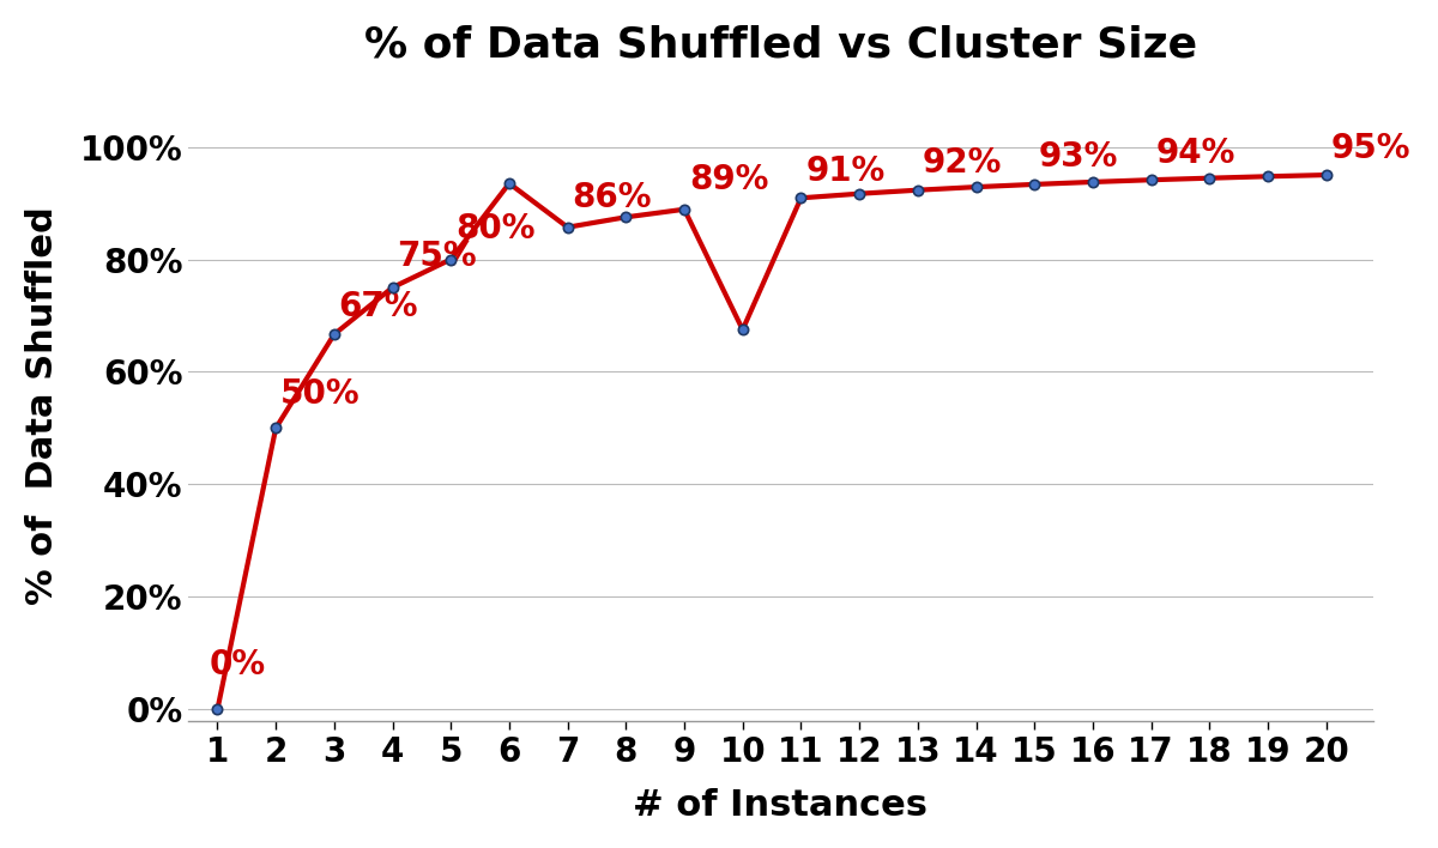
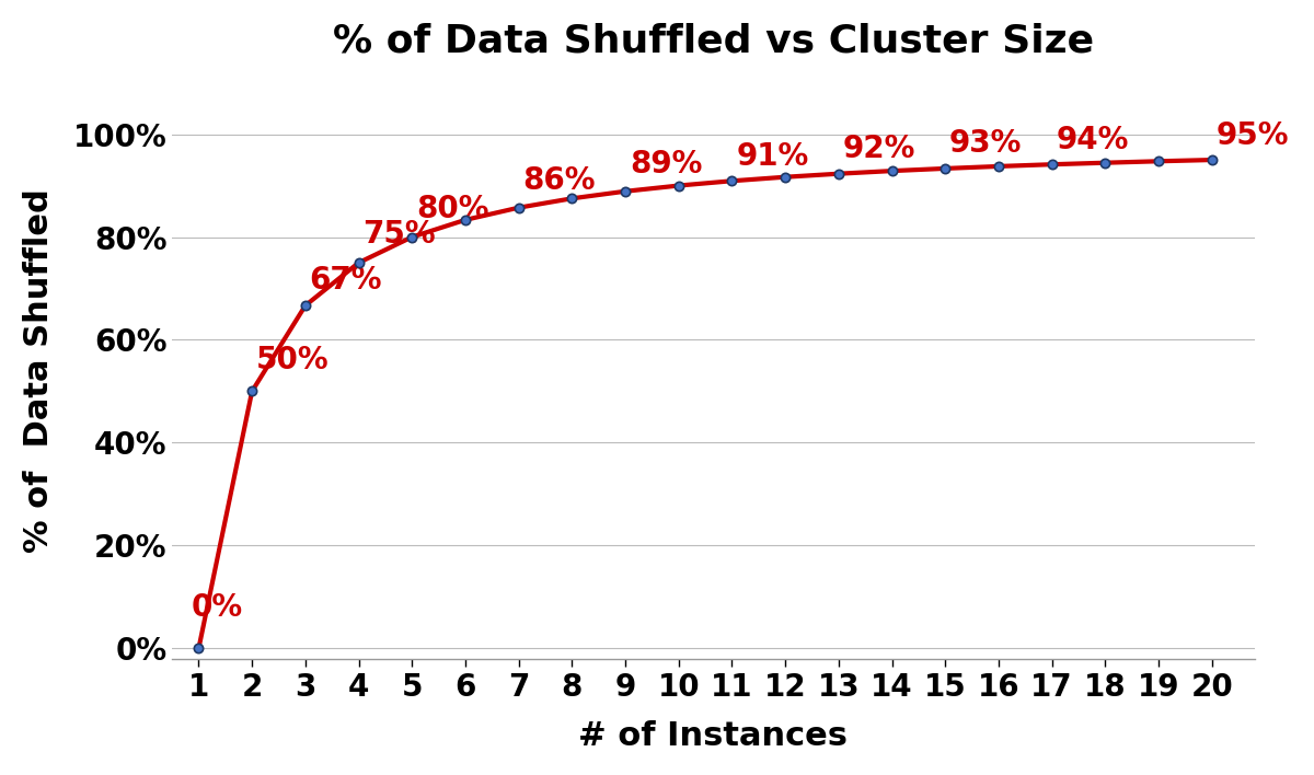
6: 93.5% -> 83.3%
10: 67.5% -> 90.0%
